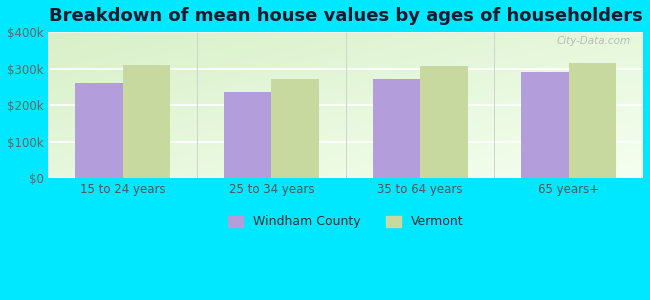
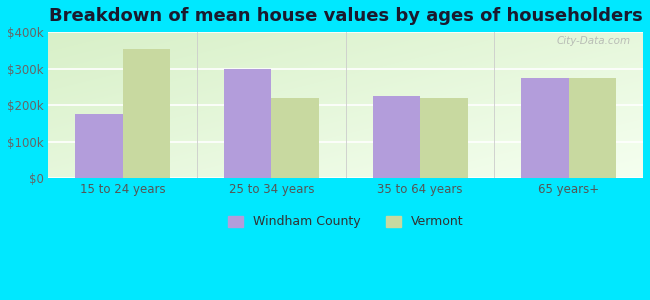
Windham County/15 to 24 years: $260k -> $175k
Vermont/15 to 24 years: $310k -> $355k
Windham County/25 to 34 years: $235k -> $300k
Vermont/25 to 34 years: $272k -> $220k
Windham County/35 to 64 years: $272k -> $225k
Vermont/35 to 64 years: $307k -> $220k
Windham County/65 years+: $292k -> $275k
Vermont/65 years+: $315k -> $275k
